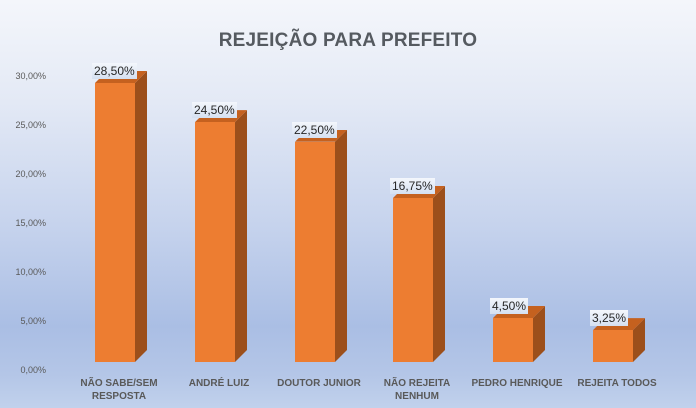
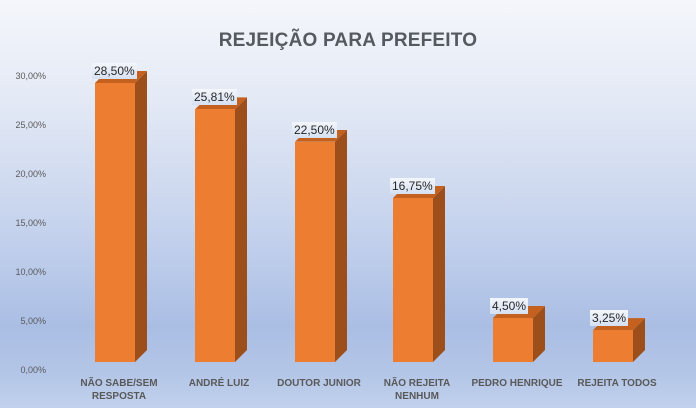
ANDRÉ LUIZ: 24,50% -> 25,81%
